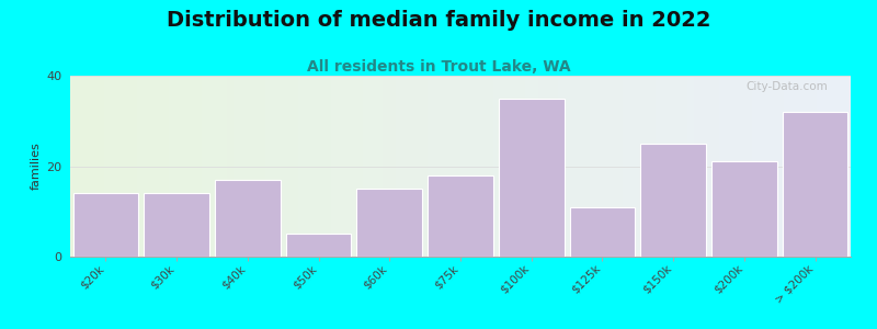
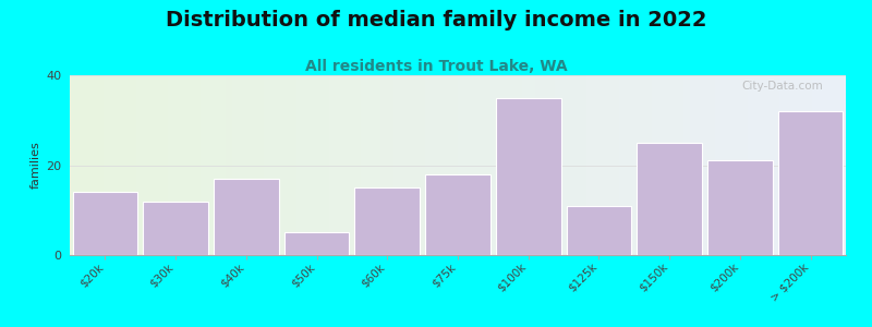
$30k: 14 -> 12
